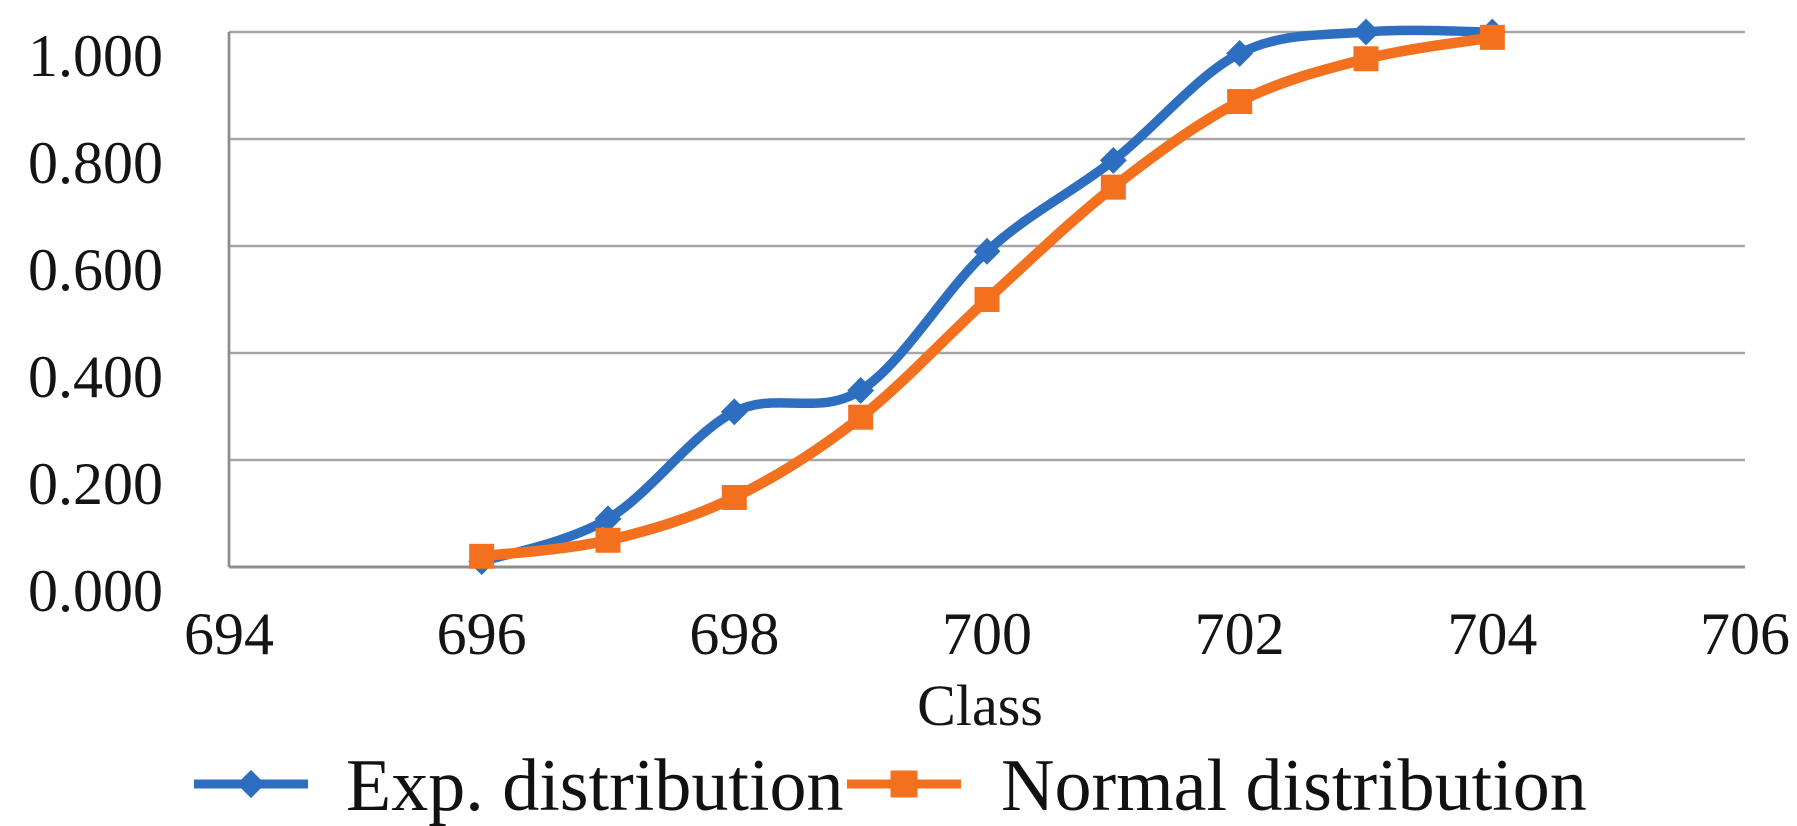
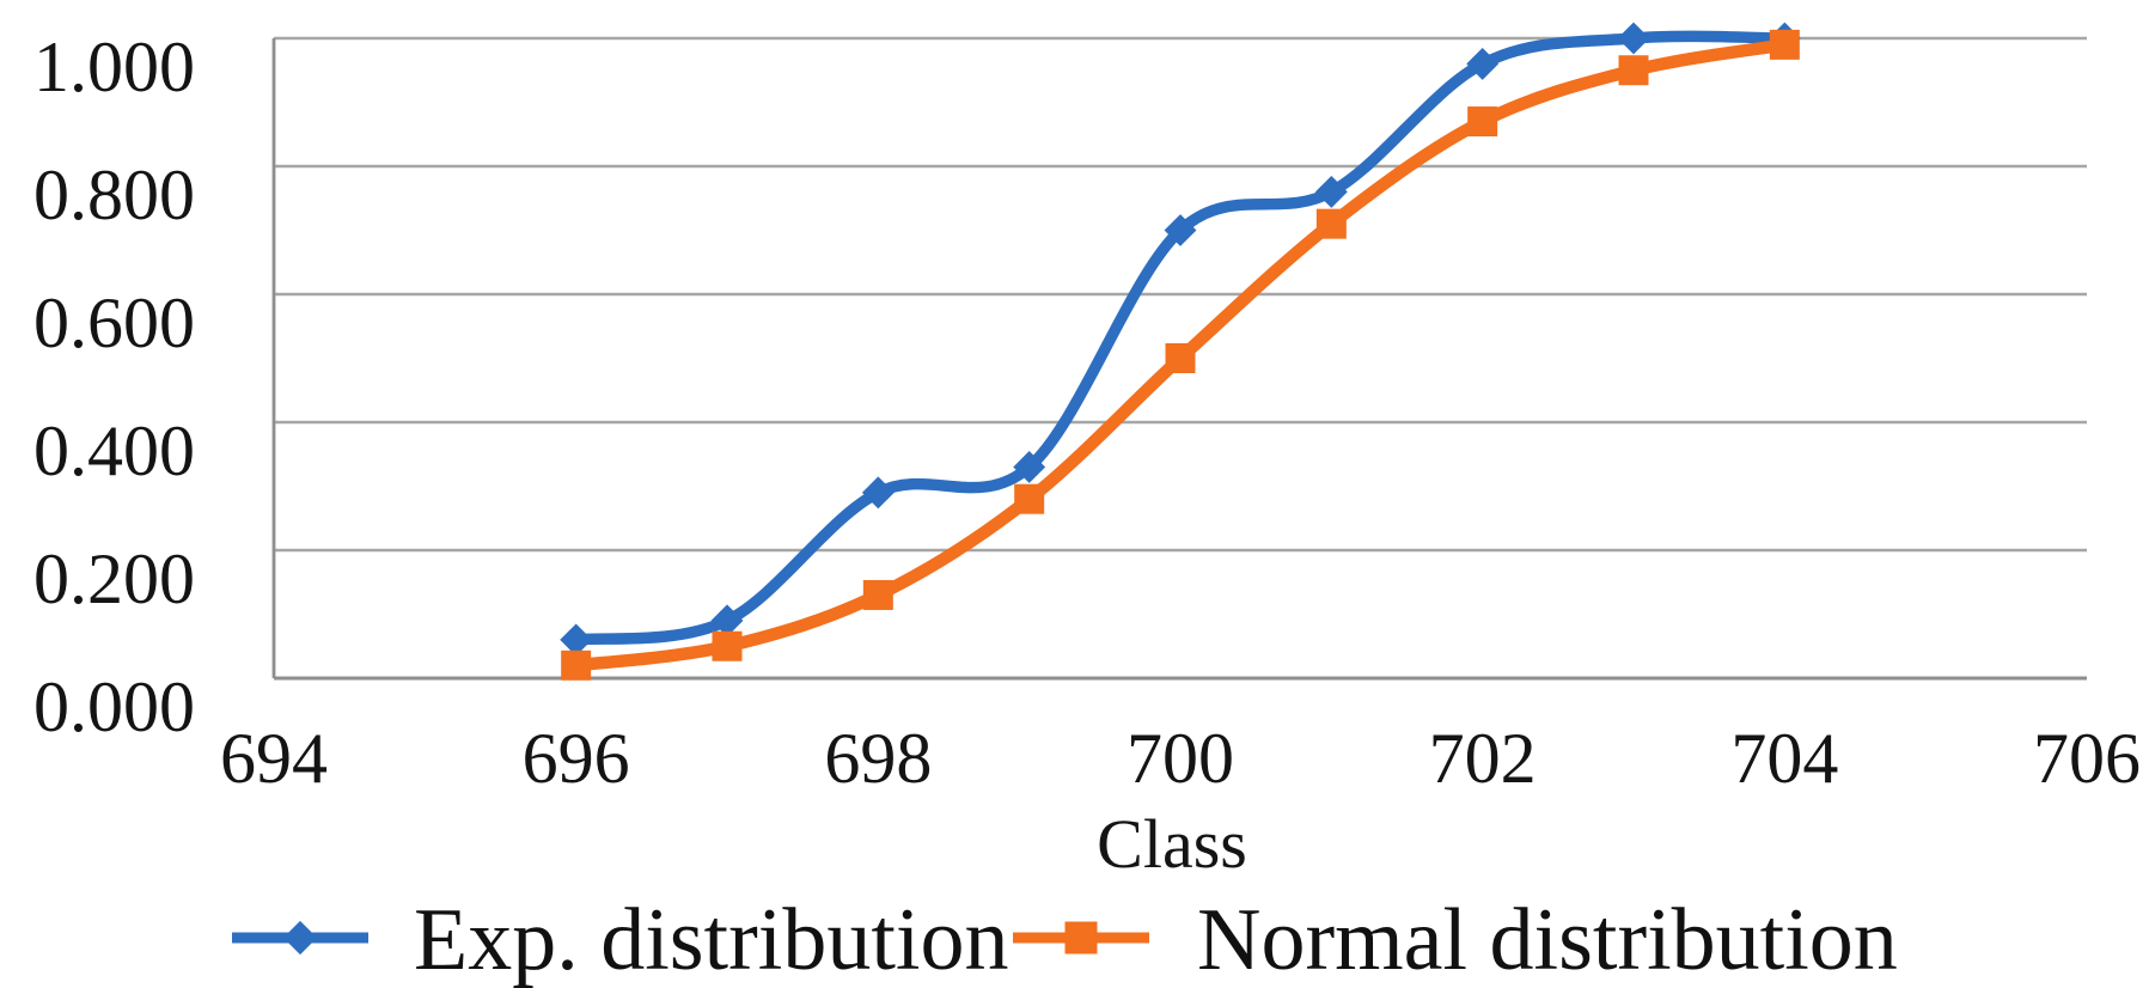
Exp. distribution/696: 0.01 -> 0.06
Exp. distribution/700: 0.59 -> 0.70
